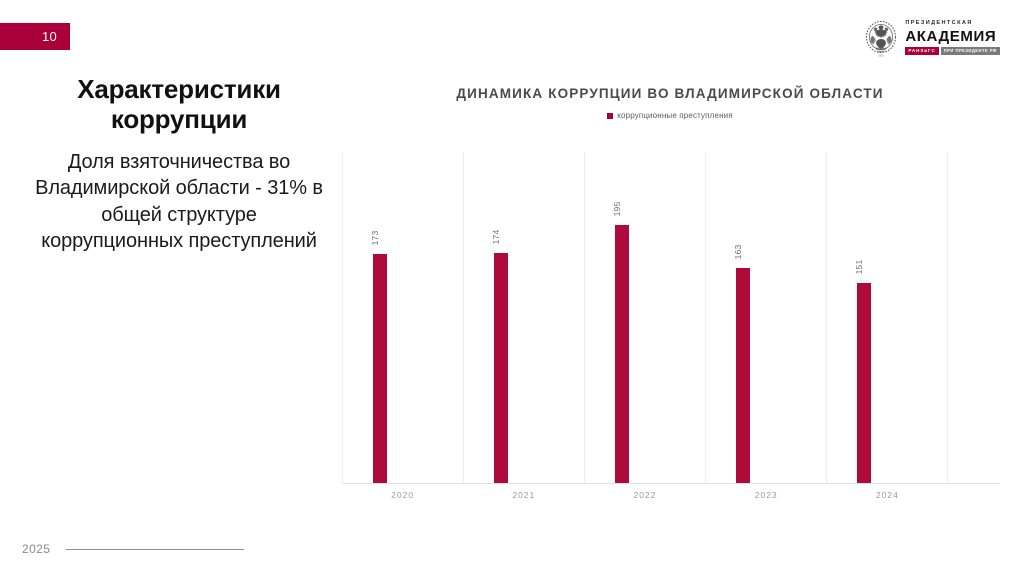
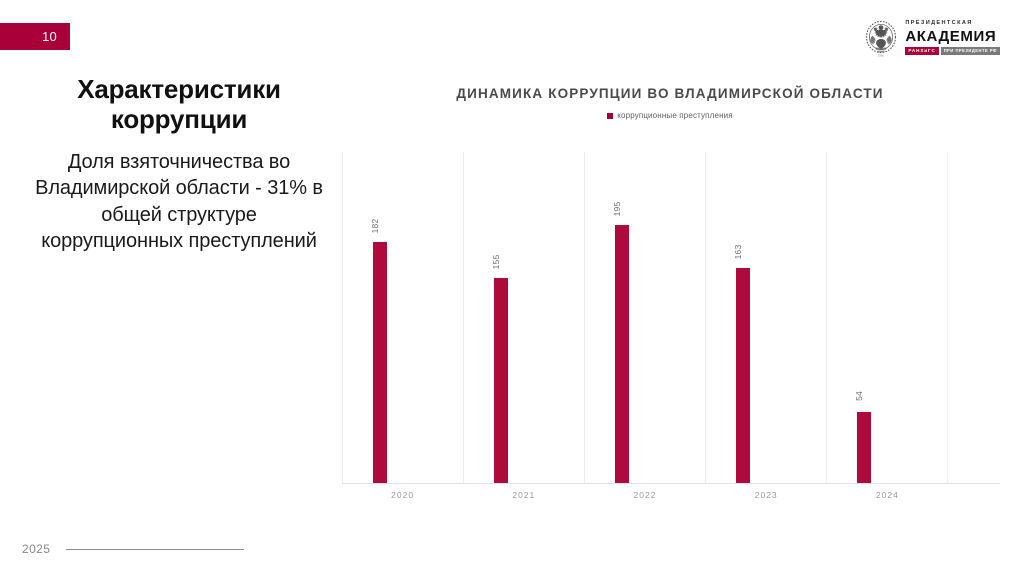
2020: 173 -> 182
2021: 174 -> 155
2024: 151 -> 54
